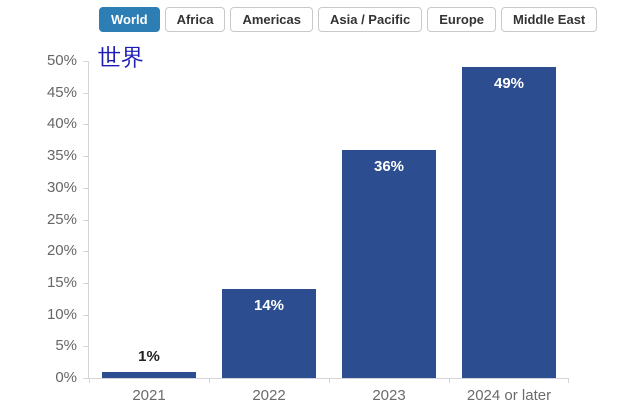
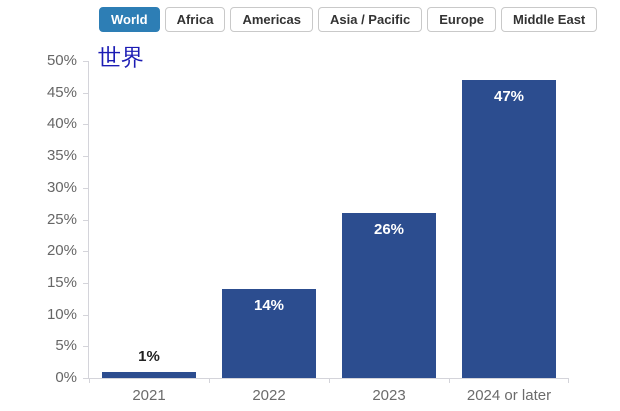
2023: 36% -> 26%
2024 or later: 49% -> 47%
